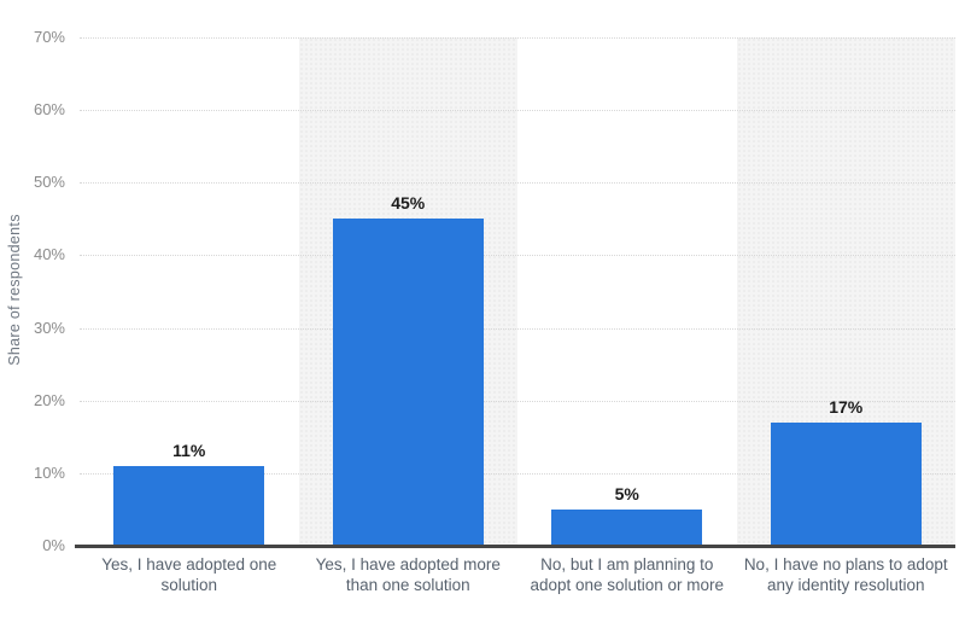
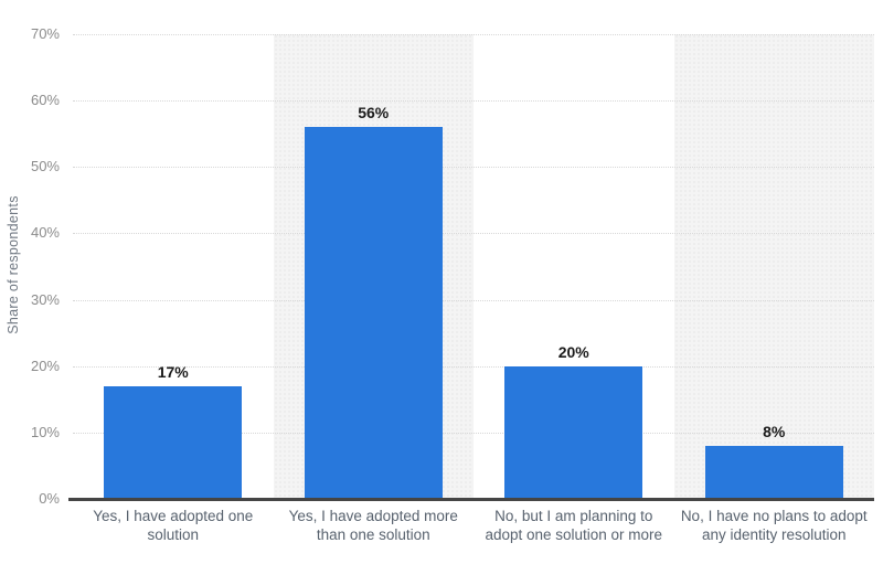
Yes, I have adopted one solution: 11% -> 17%
Yes, I have adopted more than one solution: 45% -> 56%
No, but I am planning to adopt one solution or more: 5% -> 20%
No, I have no plans to adopt any identity resolution: 17% -> 8%
